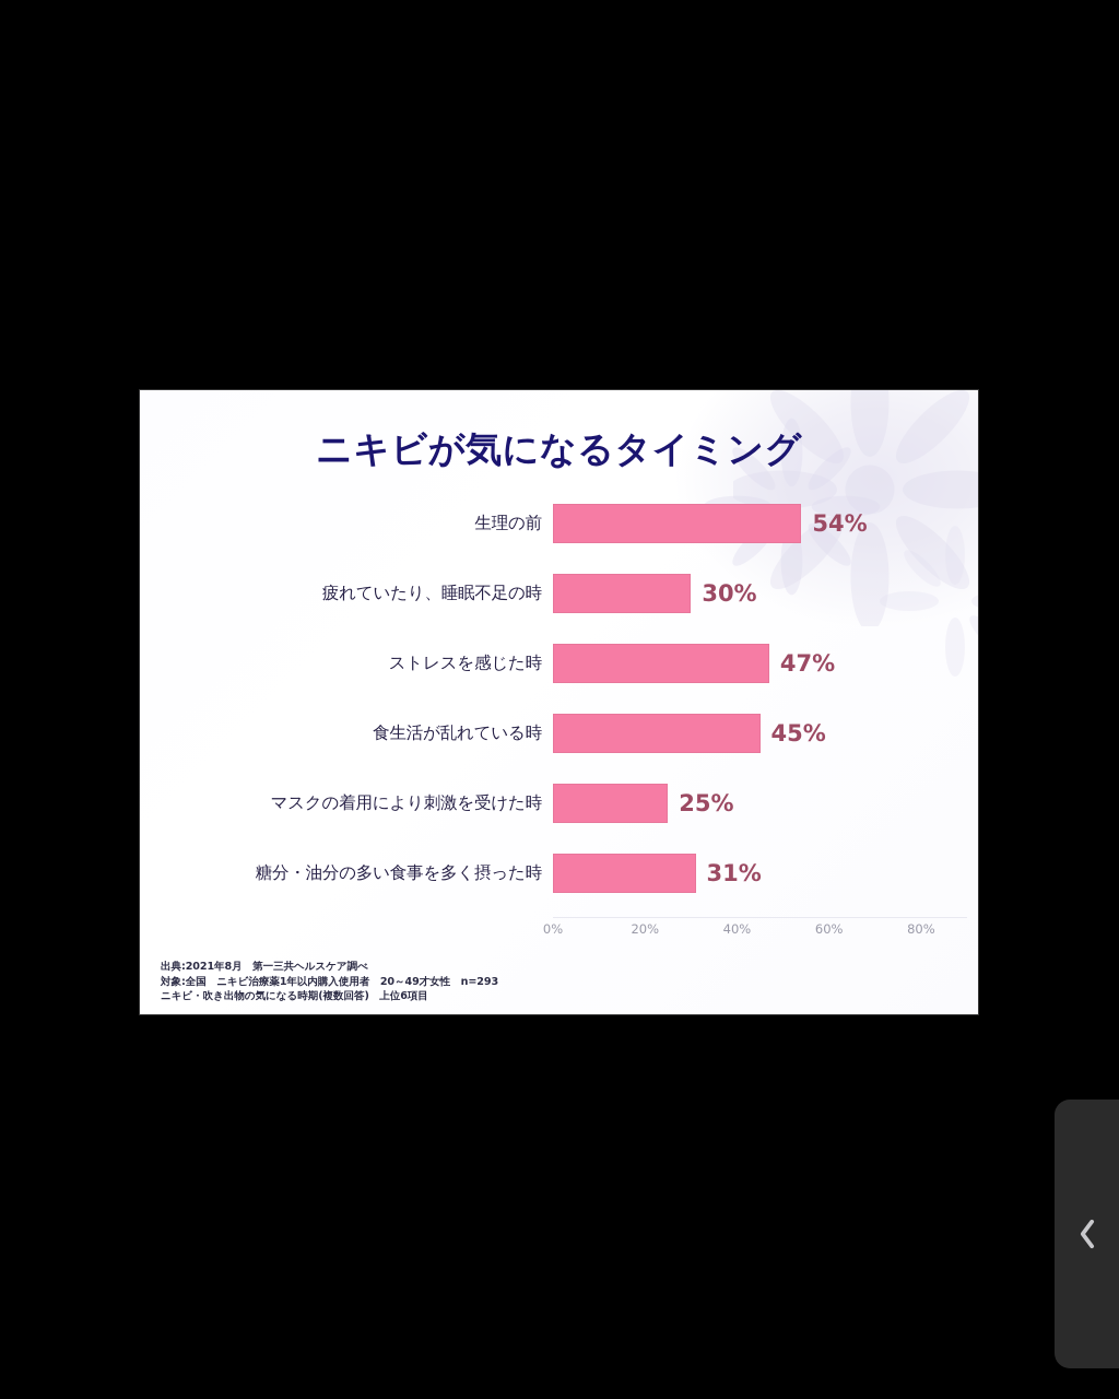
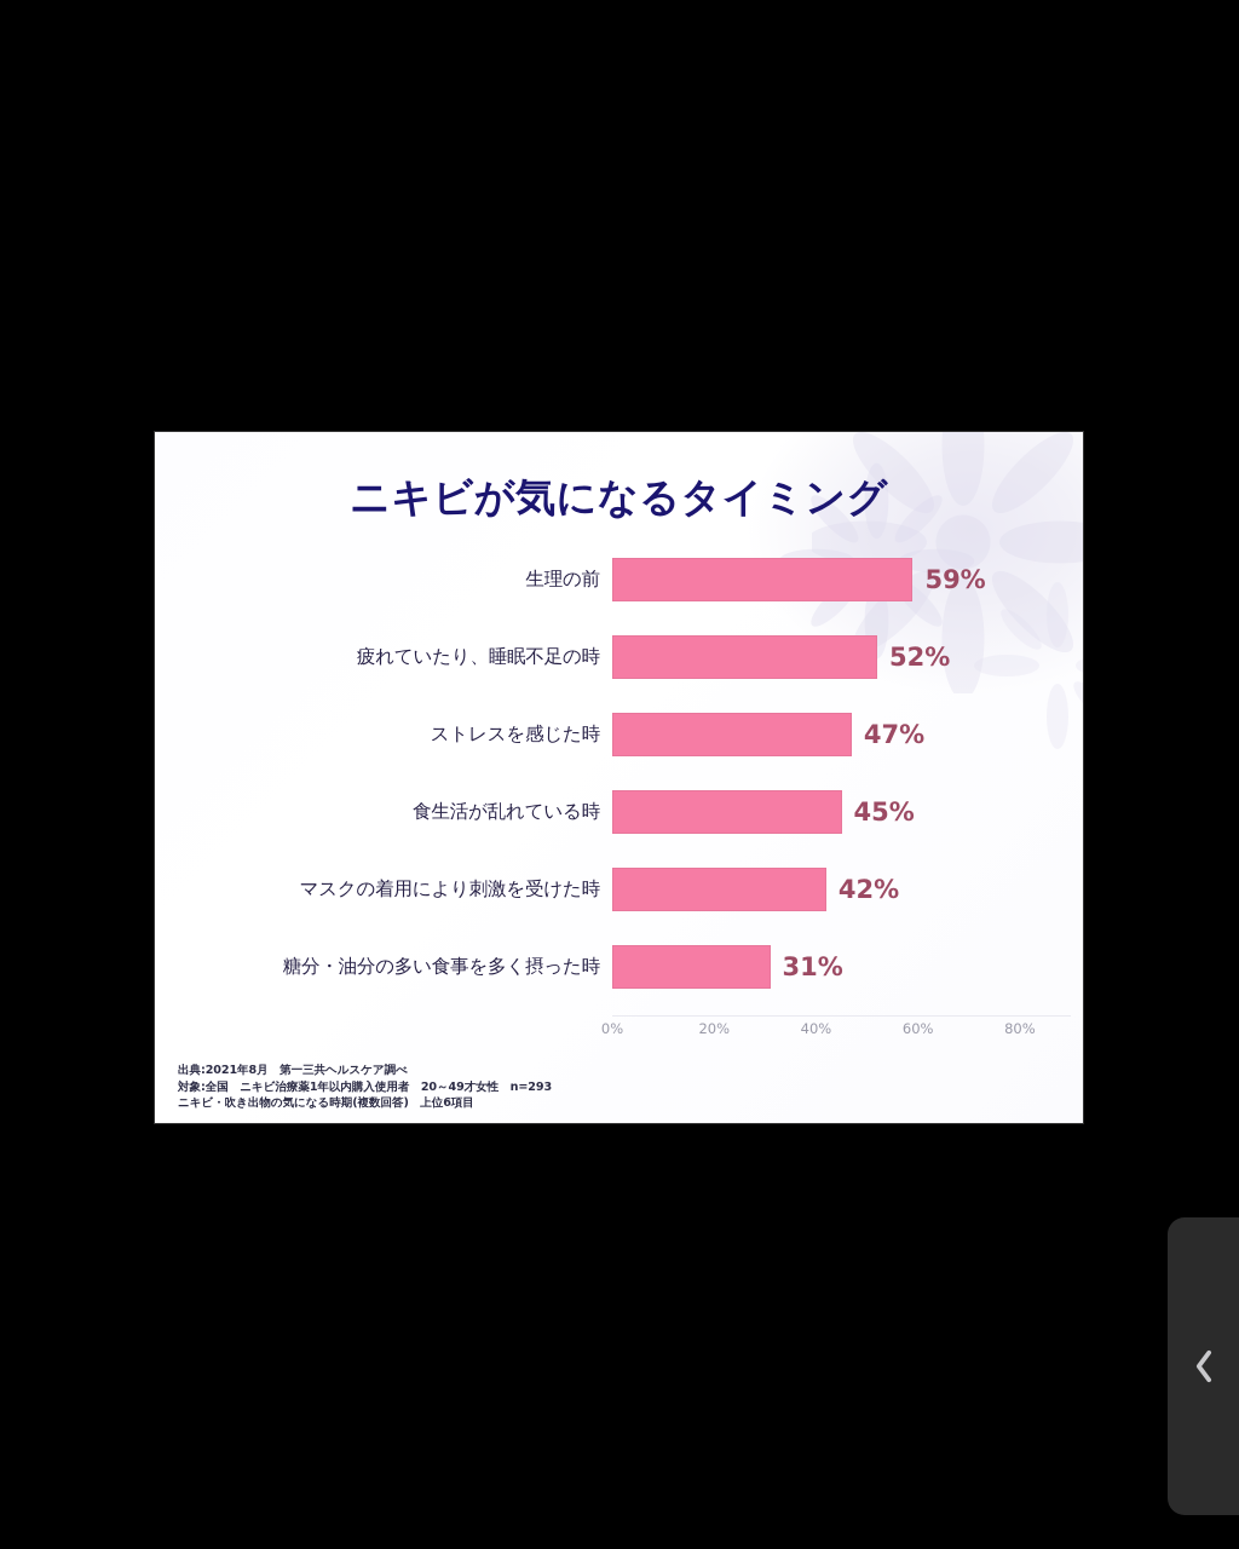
生理の前: 54% -> 59%
疲れていたり、睡眠不足の時: 30% -> 52%
マスクの着用により刺激を受けた時: 25% -> 42%
